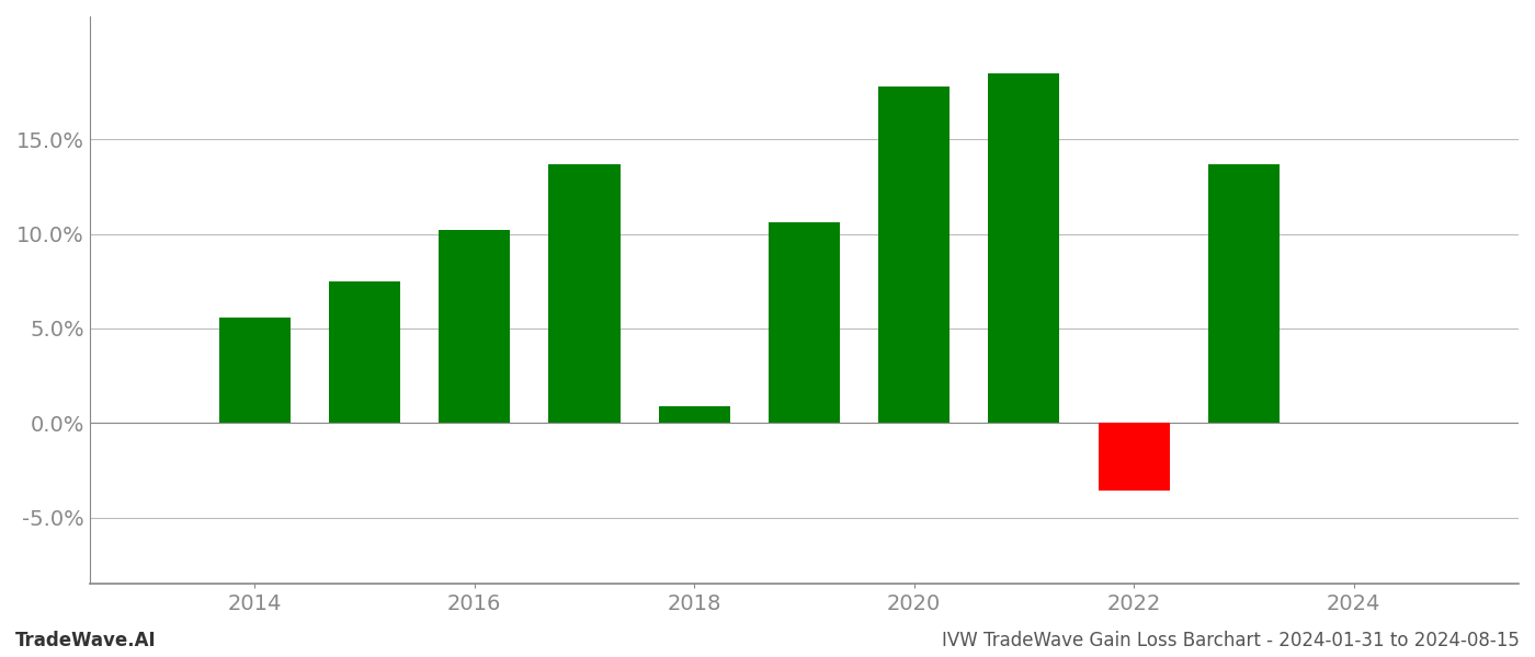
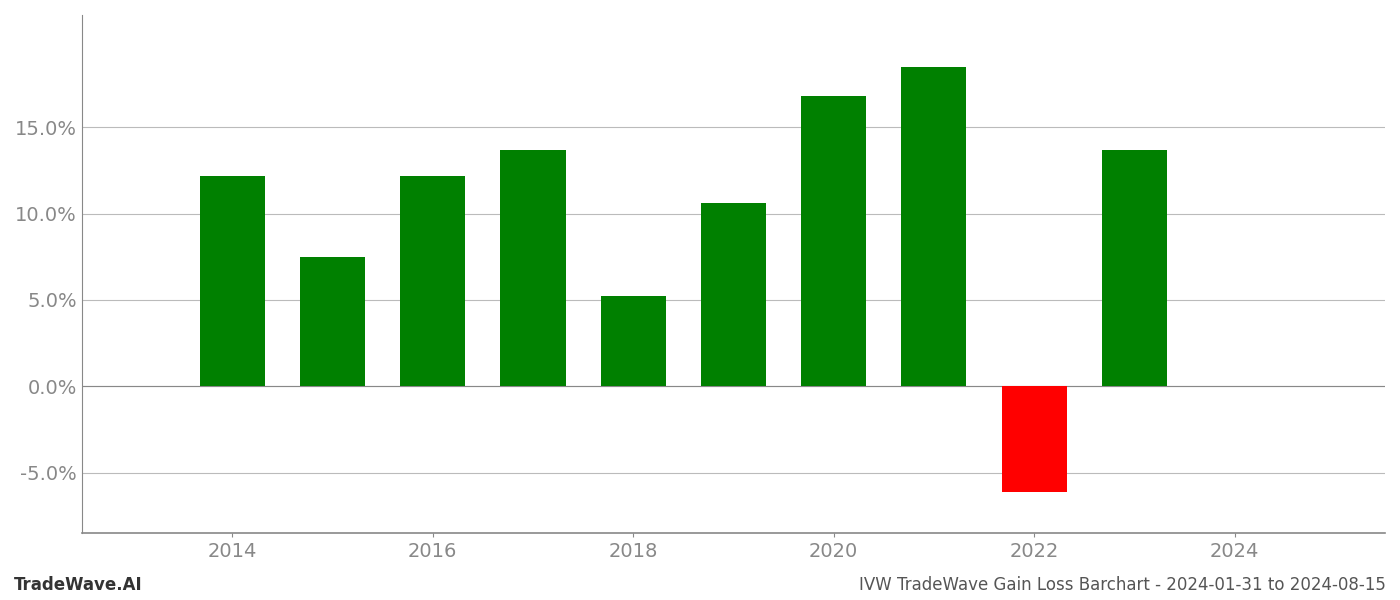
2014: 5.6% -> 12.2%
2016: 10.2% -> 12.2%
2018: 0.9% -> 5.2%
2020: 17.8% -> 16.8%
2022: -3.6% -> -6.1%
